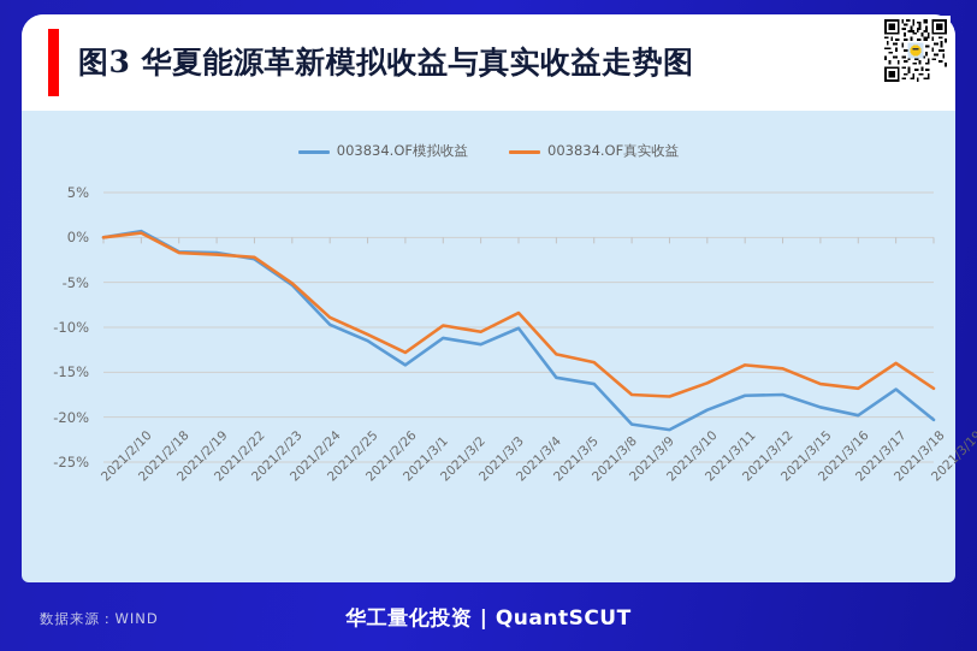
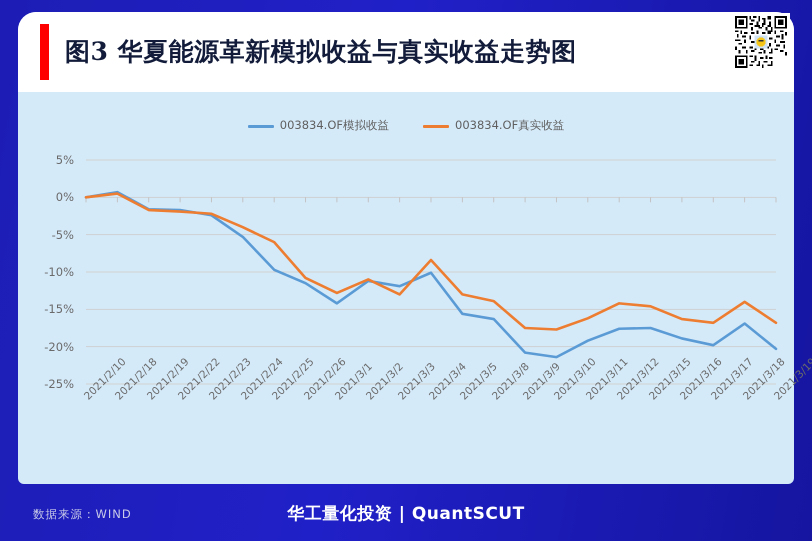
003834.OF真实收益/2021/2/24: -5% -> -4%
003834.OF真实收益/2021/2/25: -9% -> -6%
003834.OF真实收益/2021/3/2: -10% -> -11%
003834.OF真实收益/2021/3/3: -10% -> -13%
